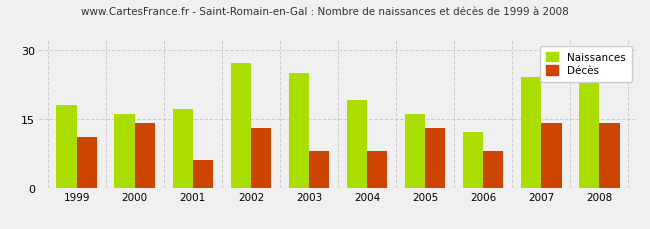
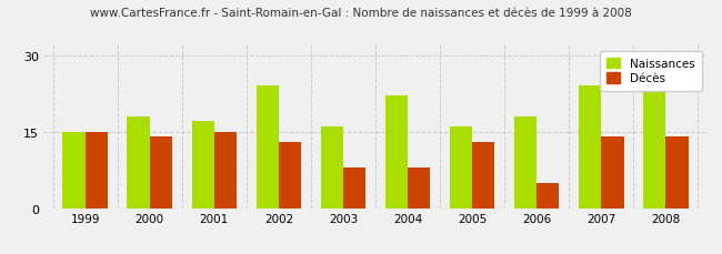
Naissances/1999: 18 -> 15
Décès/1999: 11 -> 15
Naissances/2000: 16 -> 18
Décès/2001: 6 -> 15
Naissances/2002: 27 -> 24
Naissances/2003: 25 -> 16
Naissances/2004: 19 -> 22
Naissances/2006: 12 -> 18
Décès/2006: 8 -> 5
